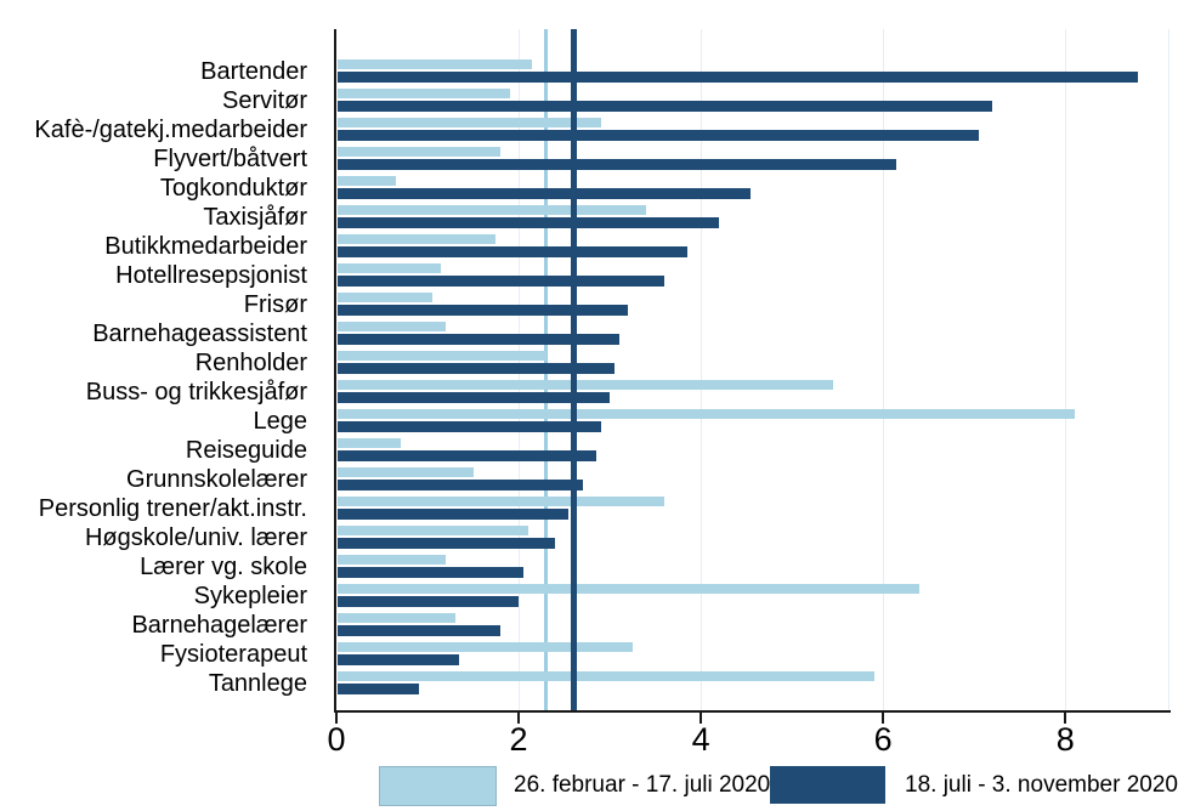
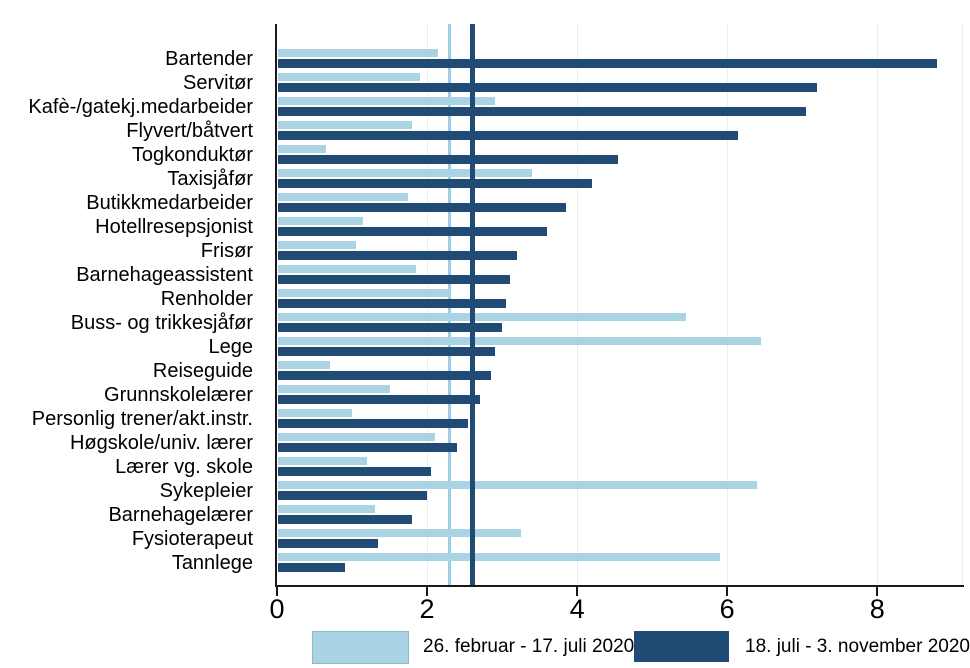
26. februar - 17. juli 2020/Barnehageassistent: 1.2 -> 1.9
26. februar - 17. juli 2020/Lege: 8.1 -> 6.5
26. februar - 17. juli 2020/Personlig trener/akt.instr.: 3.6 -> 1.0
